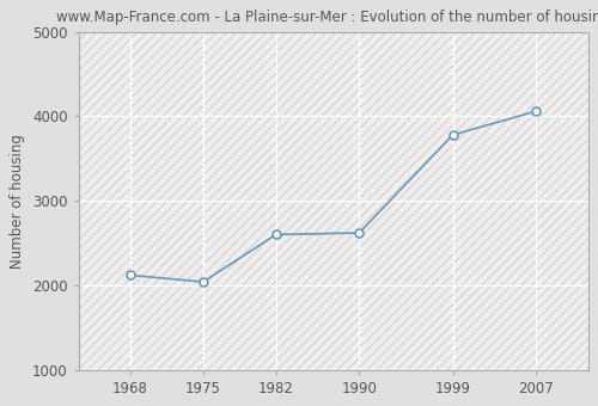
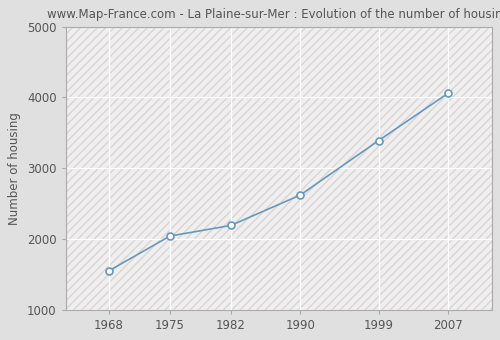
1968: 2120 -> 1550
1982: 2600 -> 2190
1999: 3780 -> 3390
